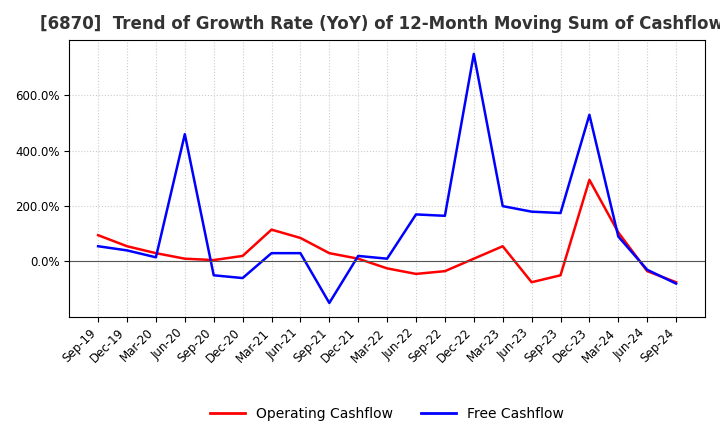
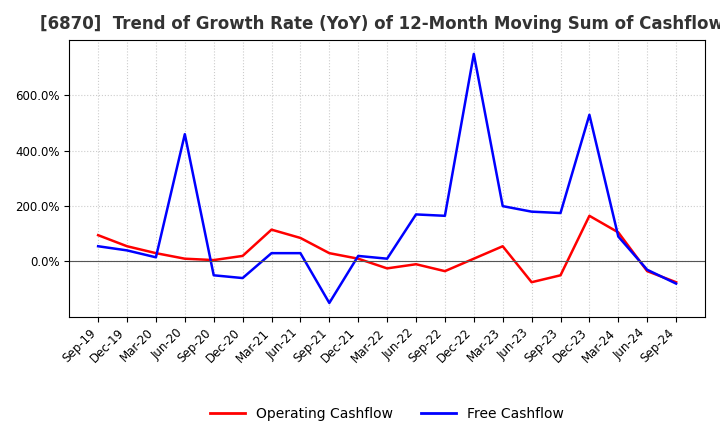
Operating Cashflow/Jun-22: -45% -> -10%
Operating Cashflow/Dec-23: 295% -> 165%
